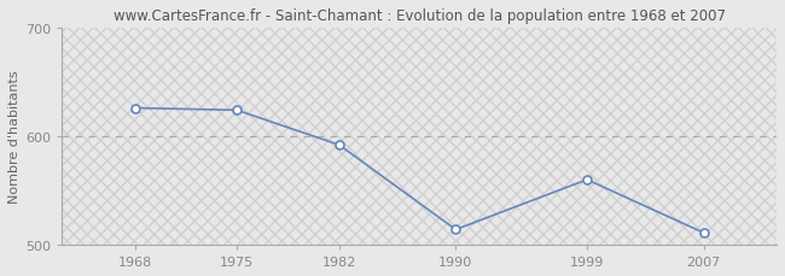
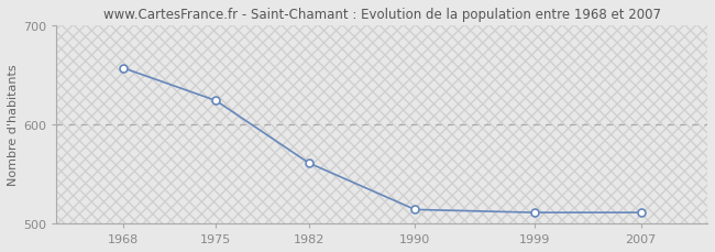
1968: 626 -> 657
1982: 592 -> 561
1999: 560 -> 511
